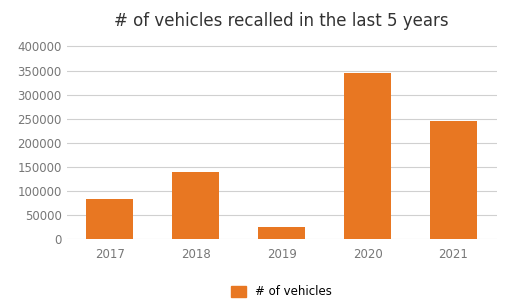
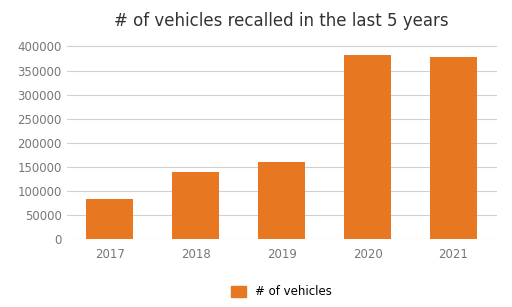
2019: 25000 -> 160000
2020: 345000 -> 383000
2021: 245000 -> 378000
